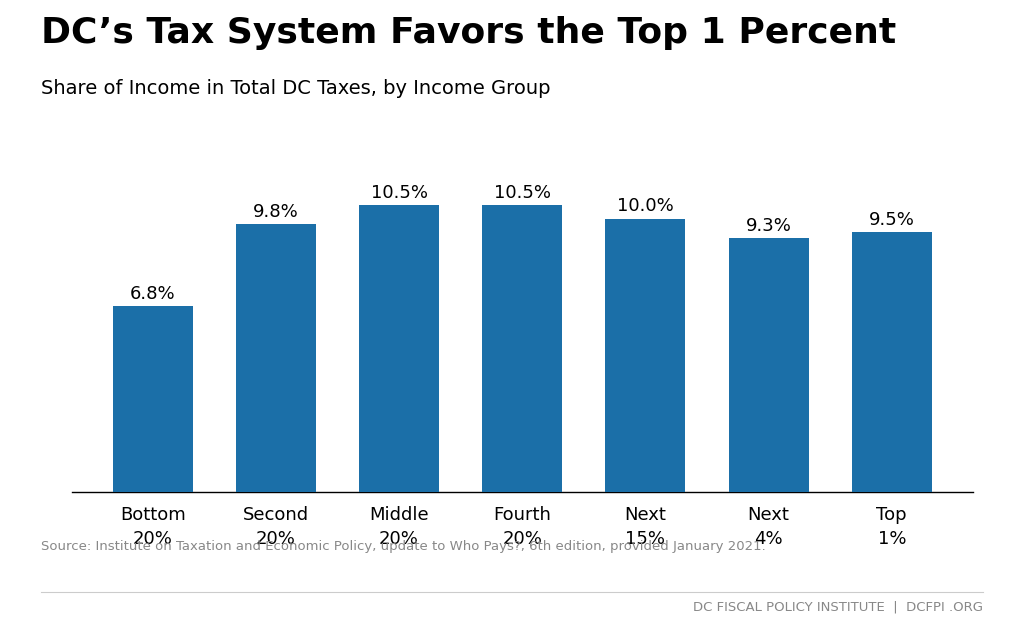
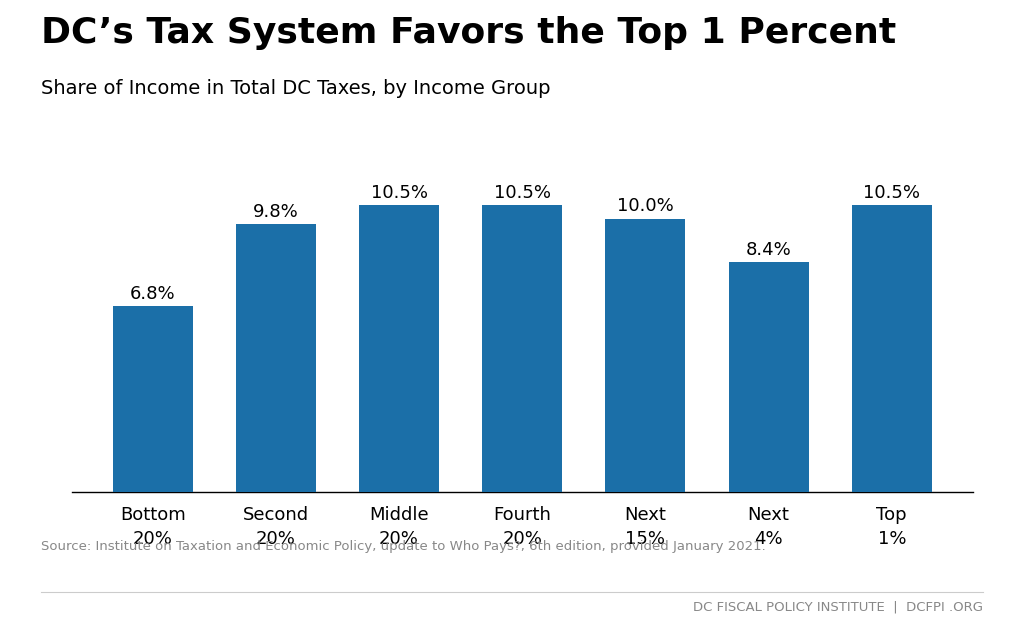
Next 4%: 9.3% -> 8.4%
Top 1%: 9.5% -> 10.5%
